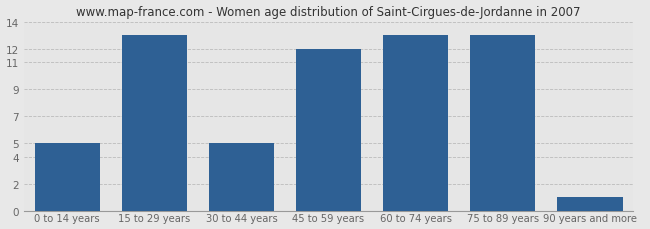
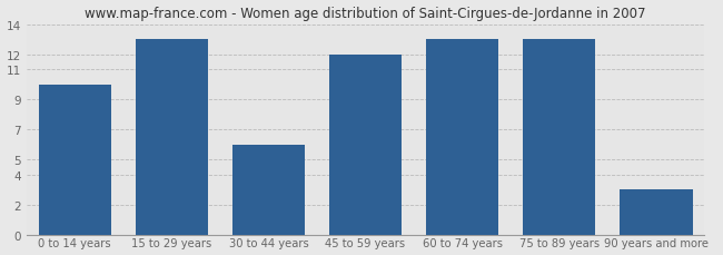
0 to 14 years: 5 -> 10
30 to 44 years: 5 -> 6
90 years and more: 1 -> 3
